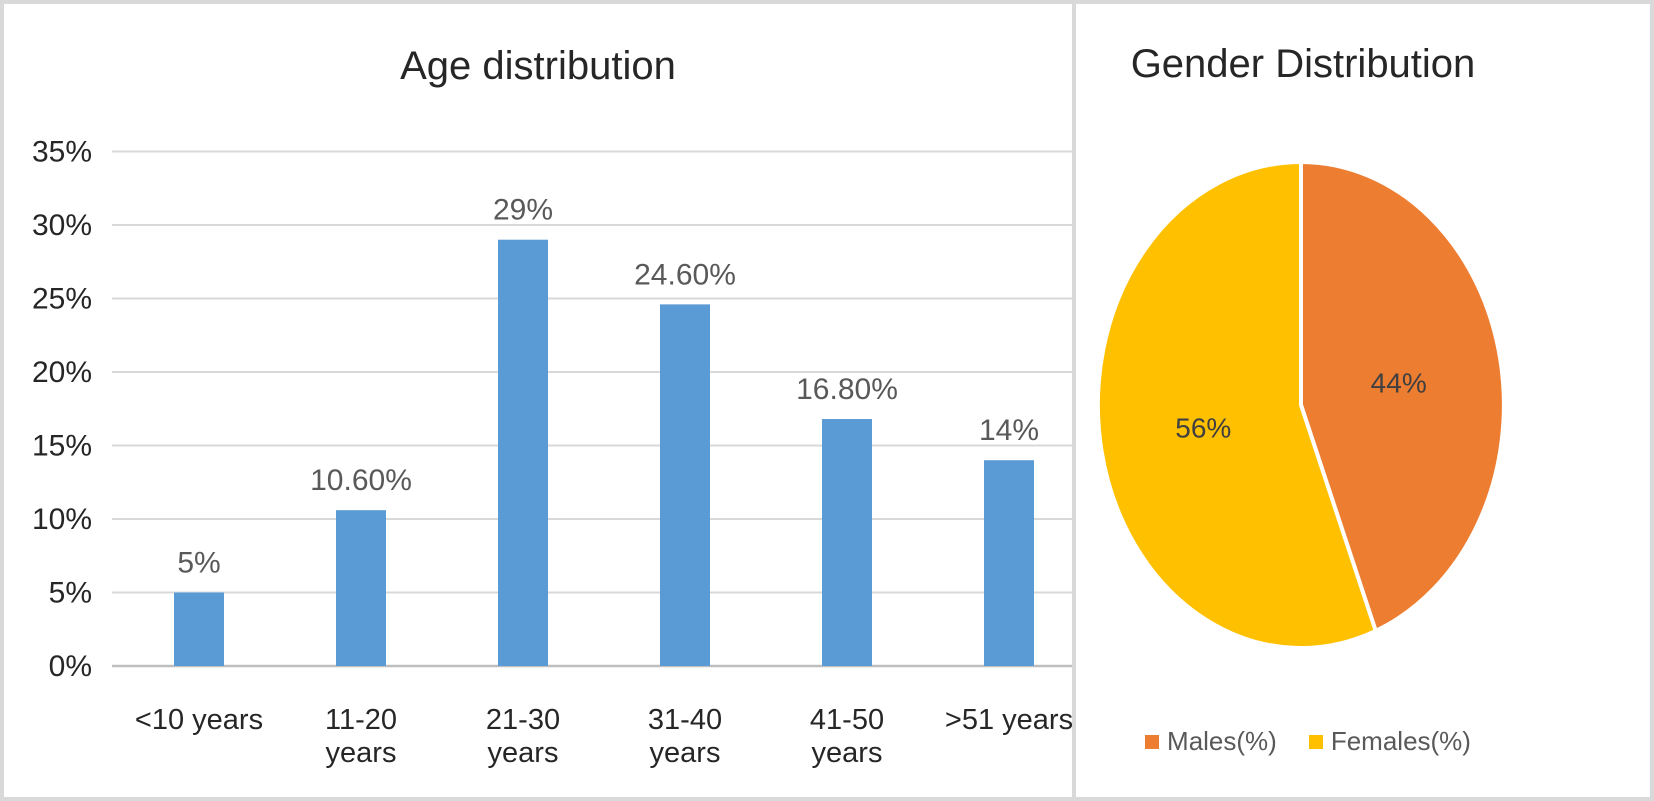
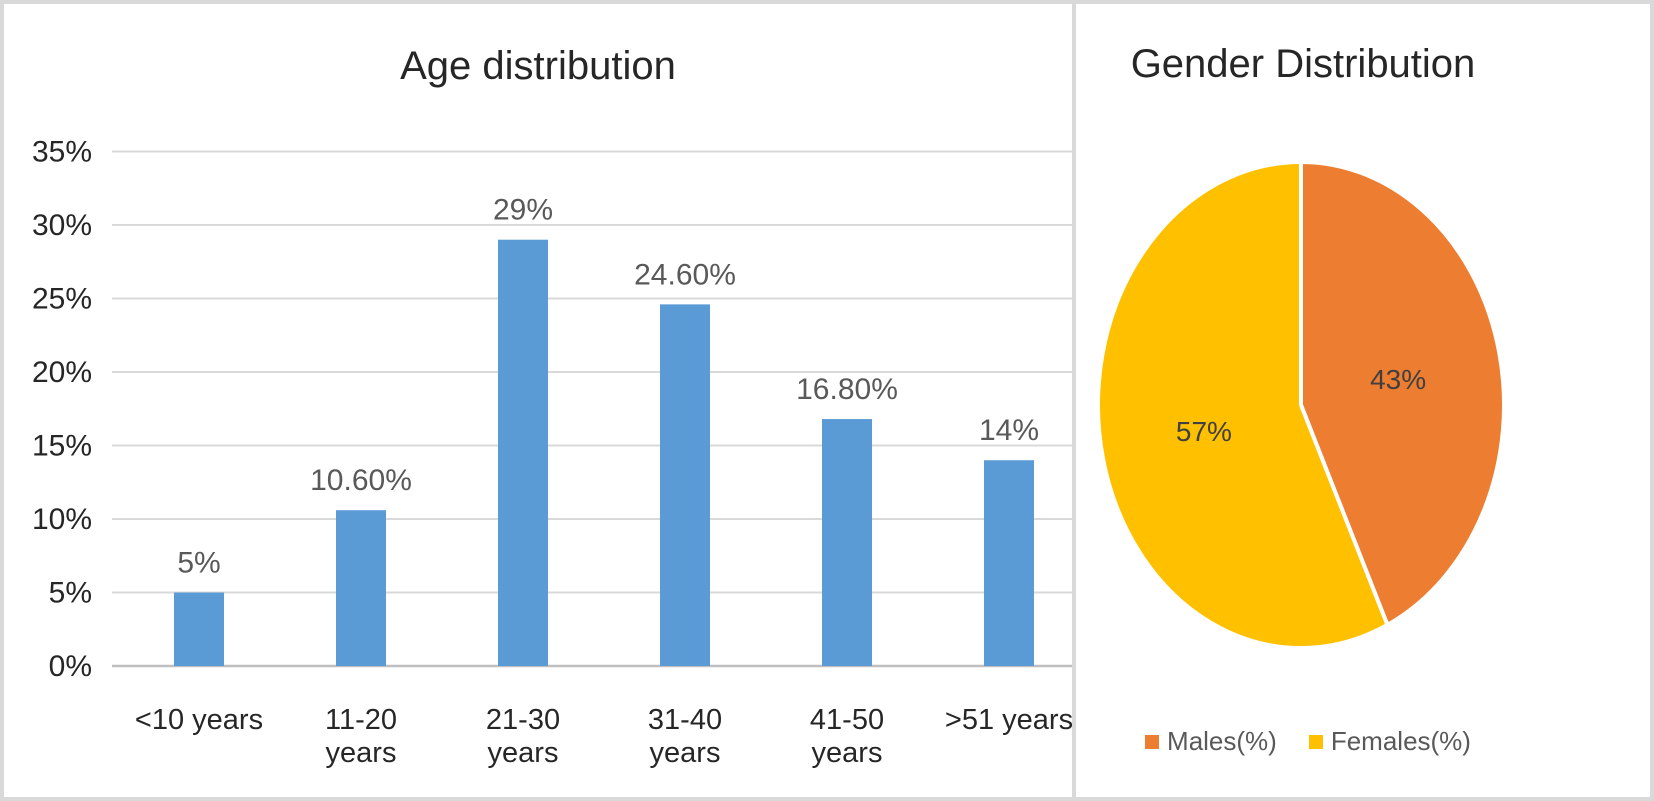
Gender Distribution/Males(%): 44% -> 43%
Gender Distribution/Females(%): 56% -> 57%
